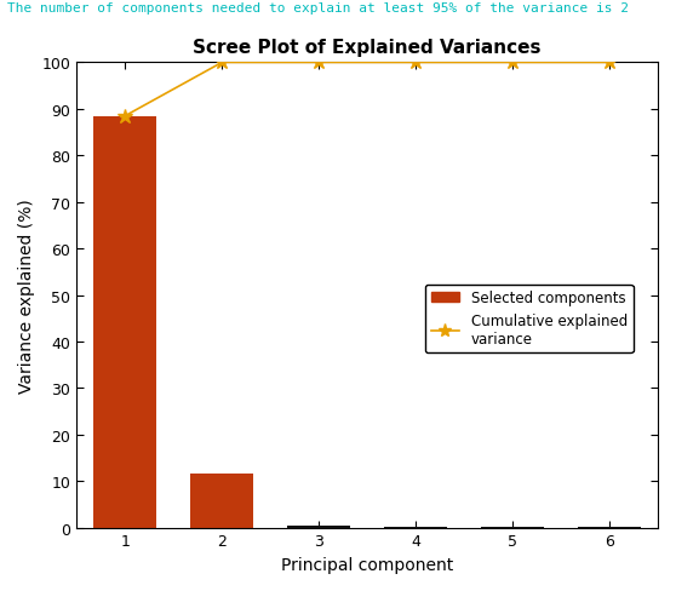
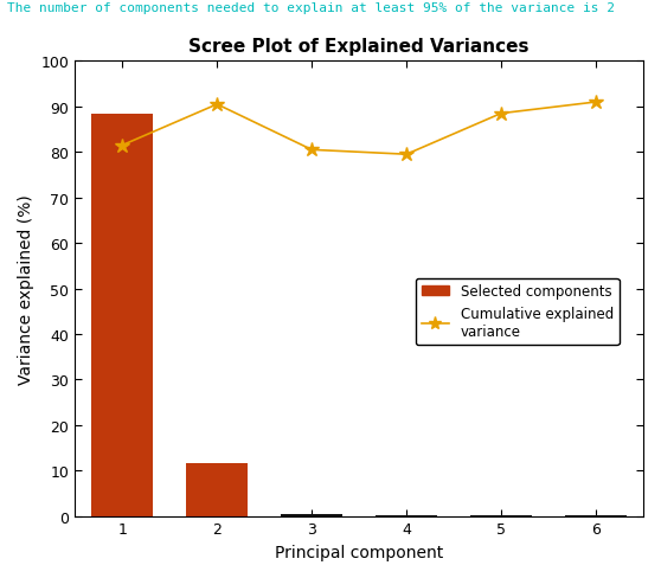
Cumulative explained variance/1: 88.5 -> 81.5
Cumulative explained variance/2: 100.0 -> 90.5
Cumulative explained variance/3: 100.0 -> 80.5
Cumulative explained variance/4: 100.0 -> 79.5
Cumulative explained variance/5: 100.0 -> 88.5
Cumulative explained variance/6: 100.0 -> 91.0
